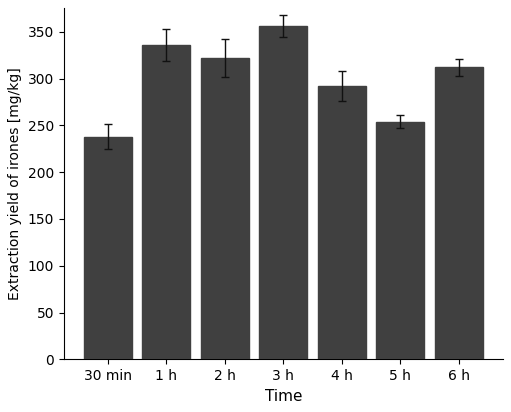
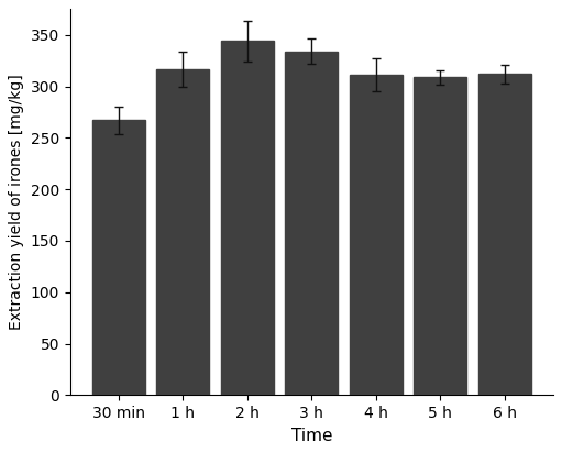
30 min: 238 -> 267
1 h: 336 -> 317
2 h: 322 -> 344
3 h: 356 -> 334
4 h: 292 -> 311
5 h: 254 -> 309
